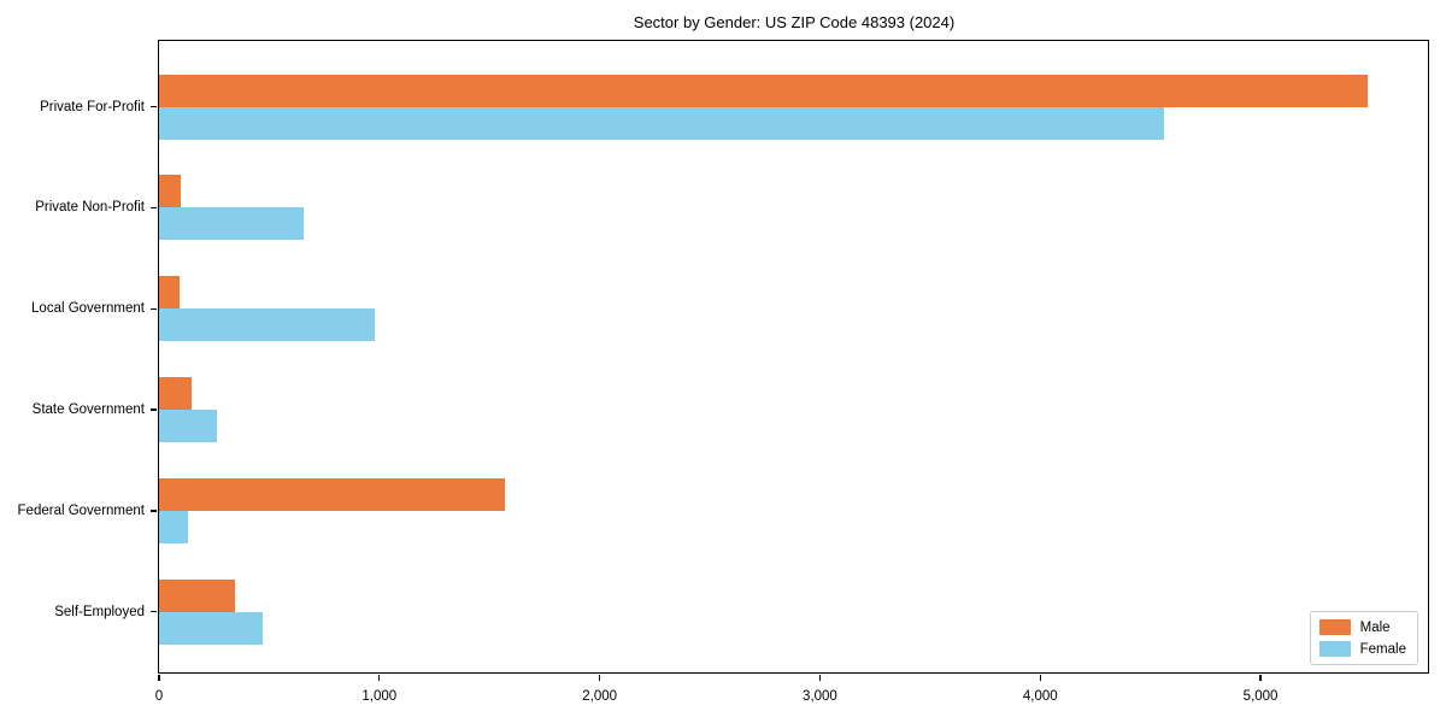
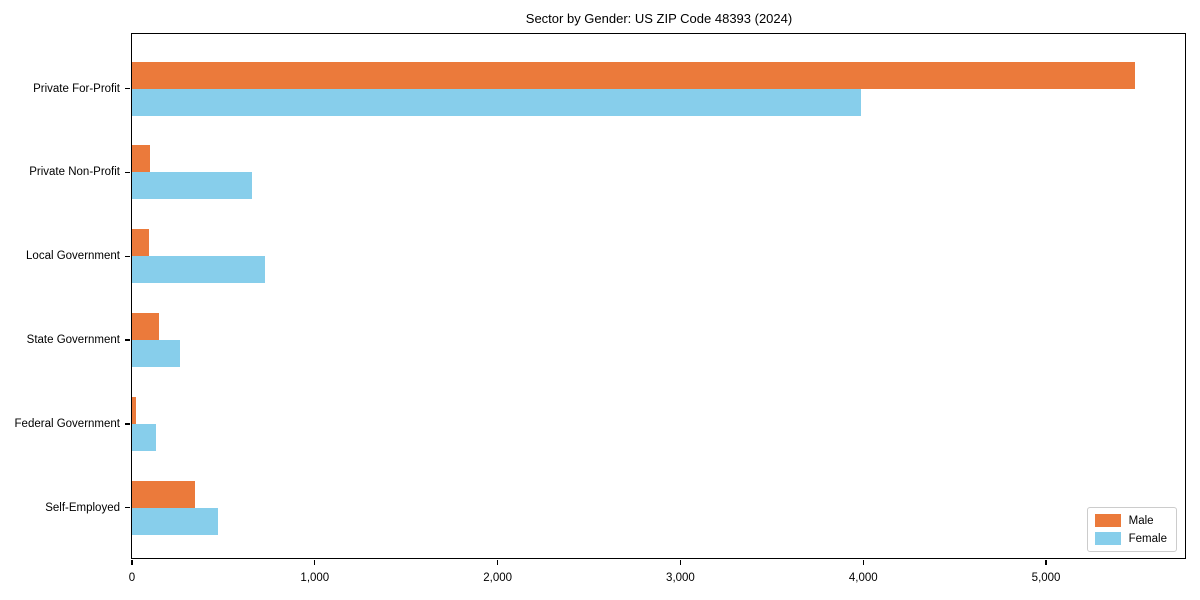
Female/Private For-Profit: 4560 -> 3990
Female/Local Government: 980 -> 730
Male/Federal Government: 1570 -> 20
